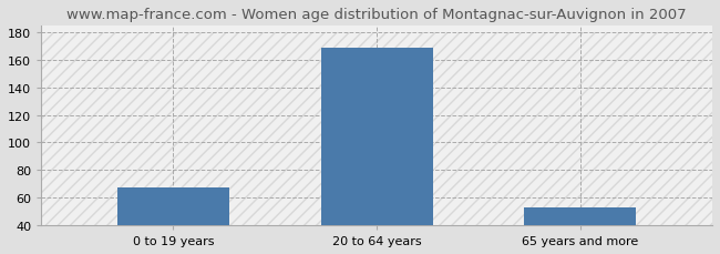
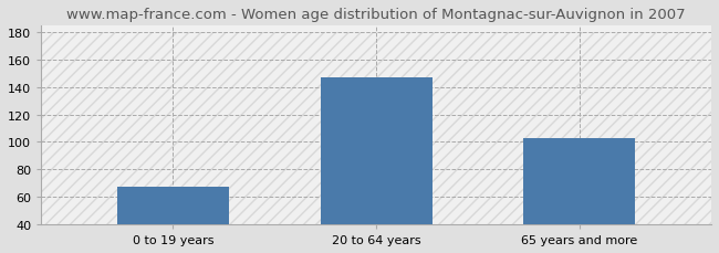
20 to 64 years: 169 -> 147
65 years and more: 53 -> 103
